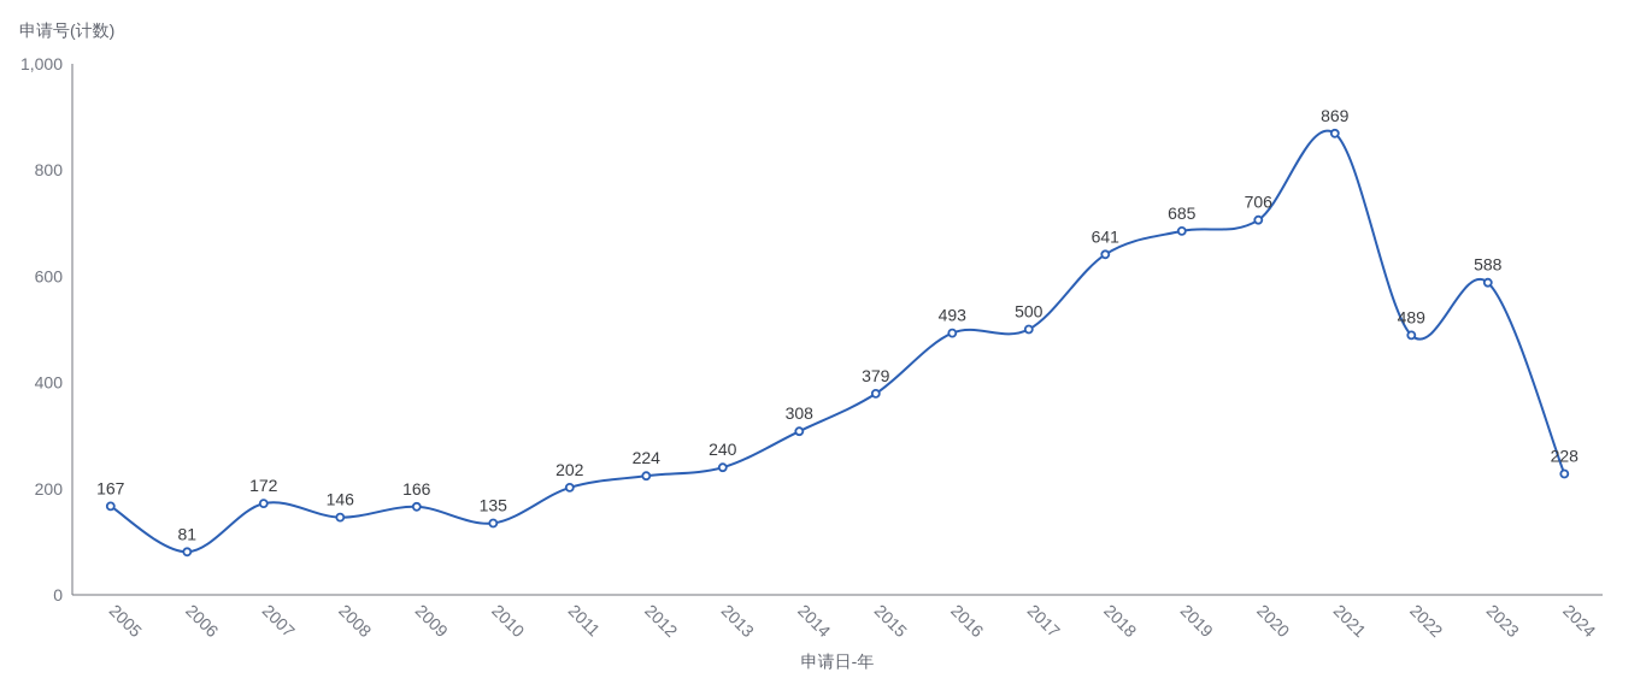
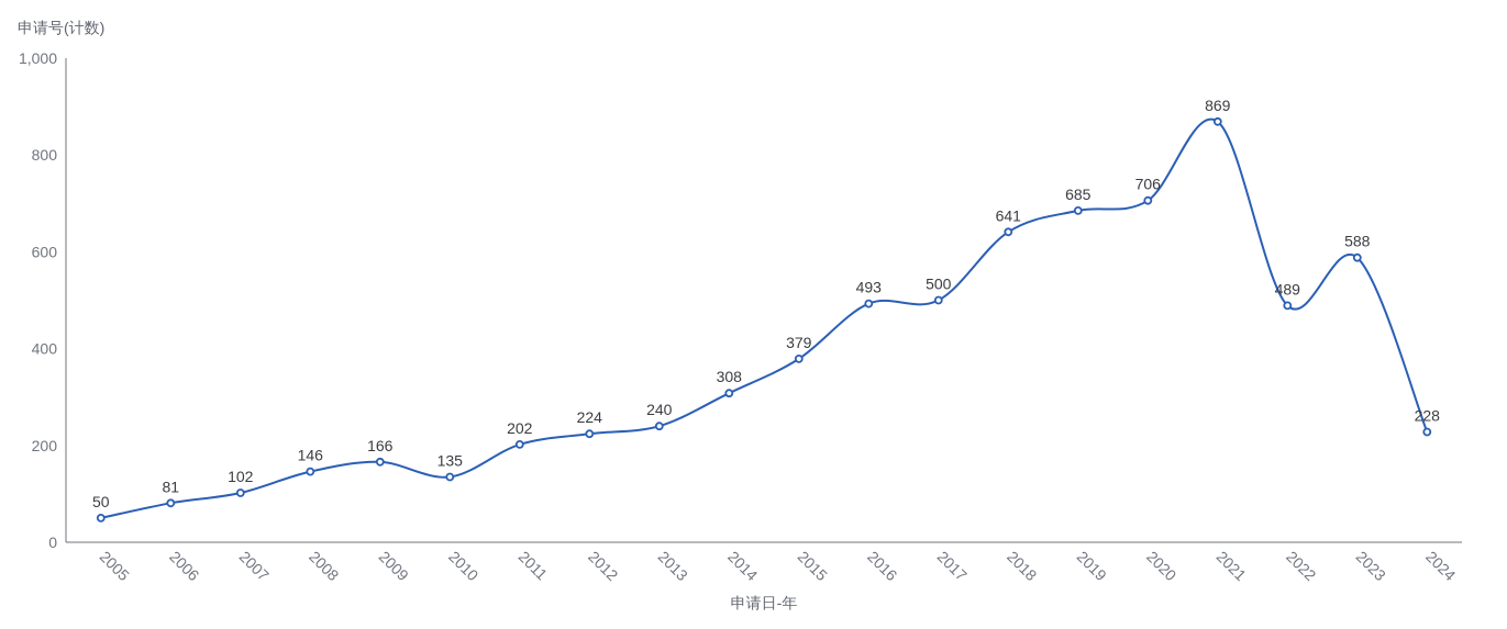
2005: 167 -> 50
2007: 172 -> 102
